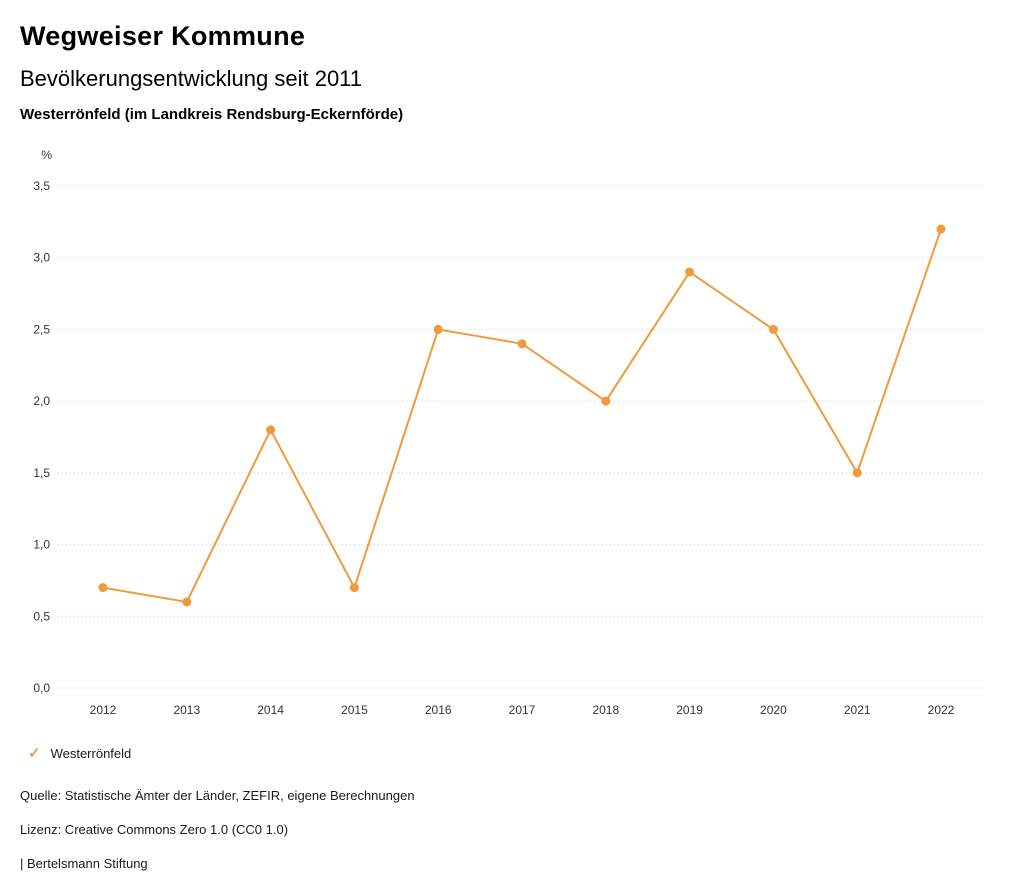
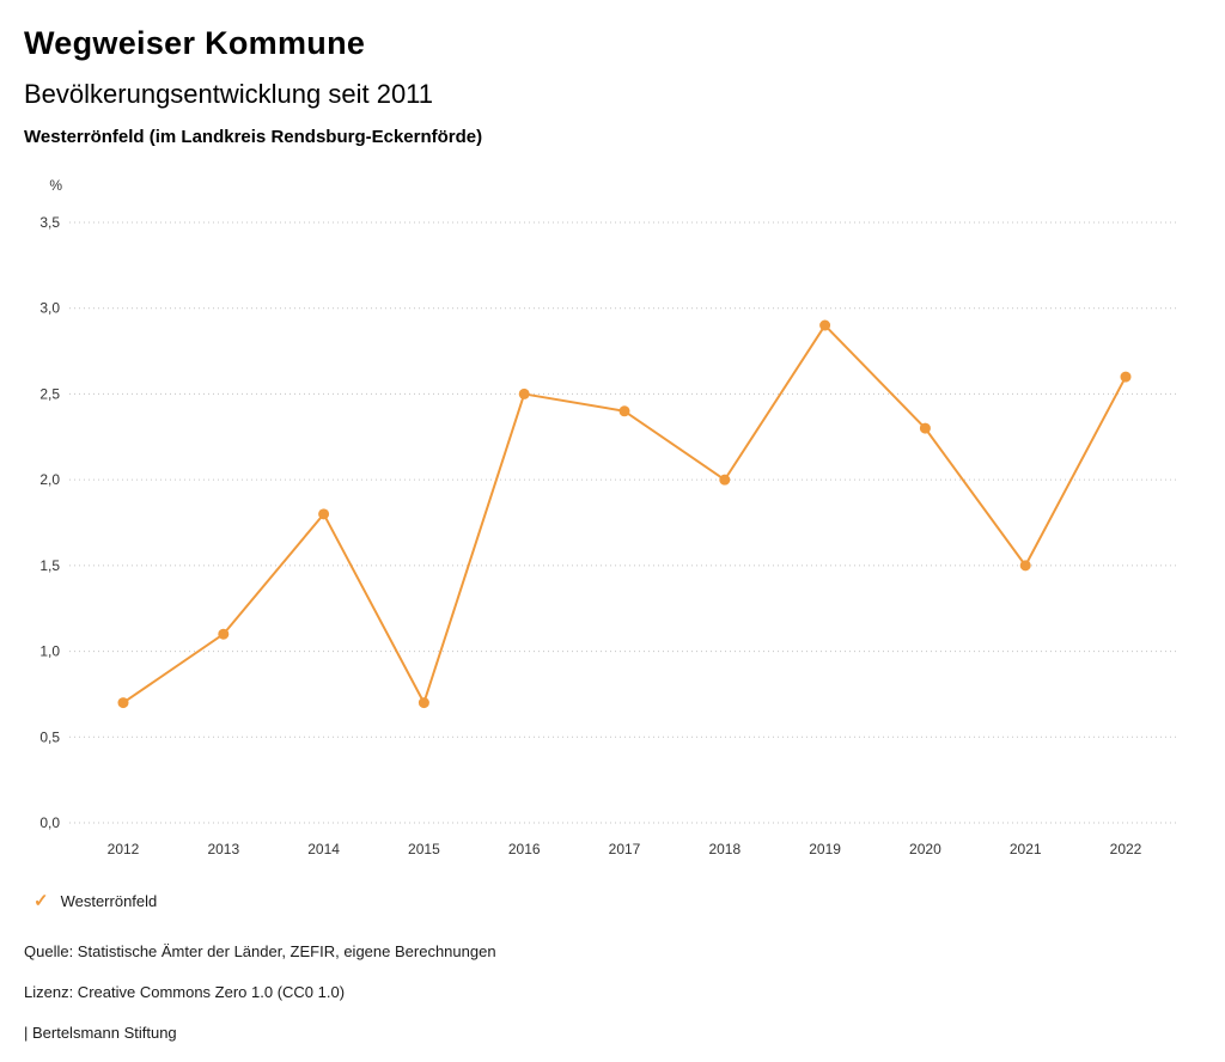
2013: 0,6 -> 1,1
2020: 2,5 -> 2,3
2022: 3,2 -> 2,6
